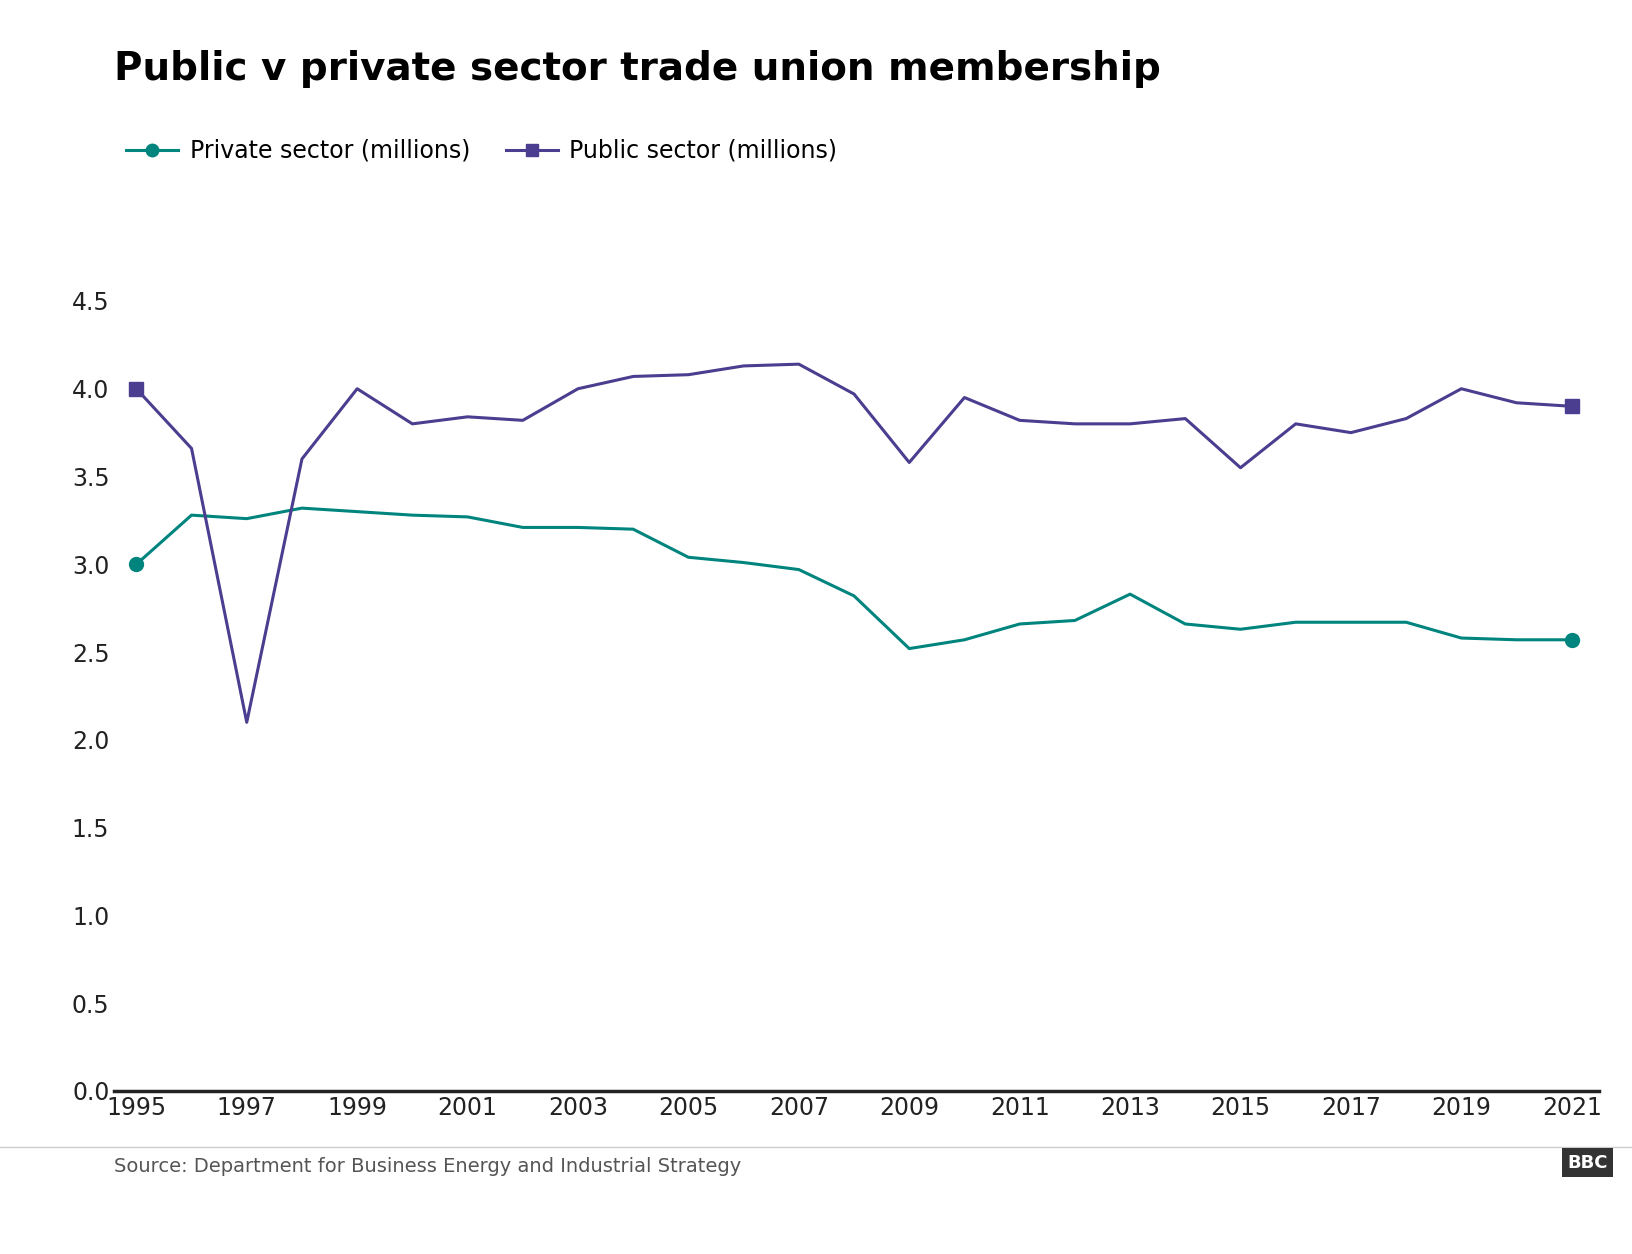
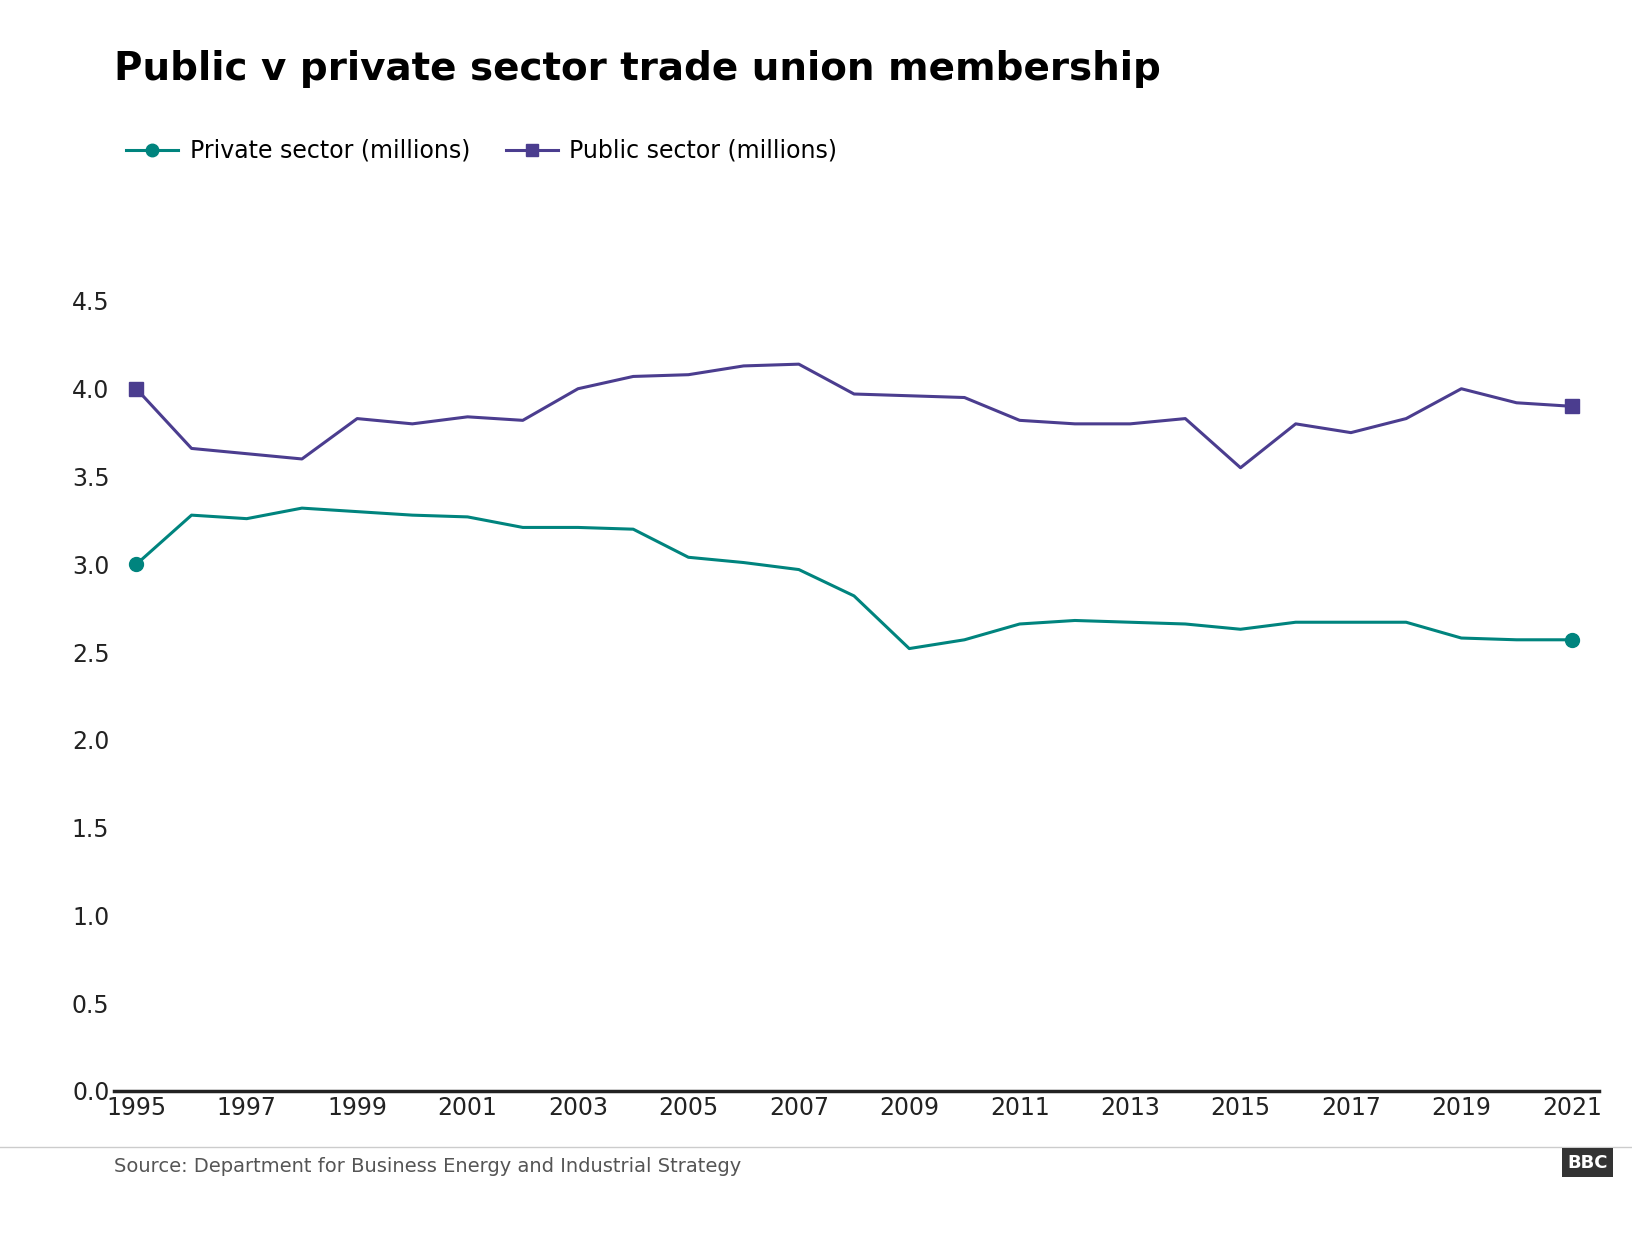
Public sector (millions)/1997: 2.10 -> 3.63
Public sector (millions)/1999: 4.00 -> 3.83
Public sector (millions)/2009: 3.58 -> 3.96
Private sector (millions)/2013: 2.83 -> 2.67
